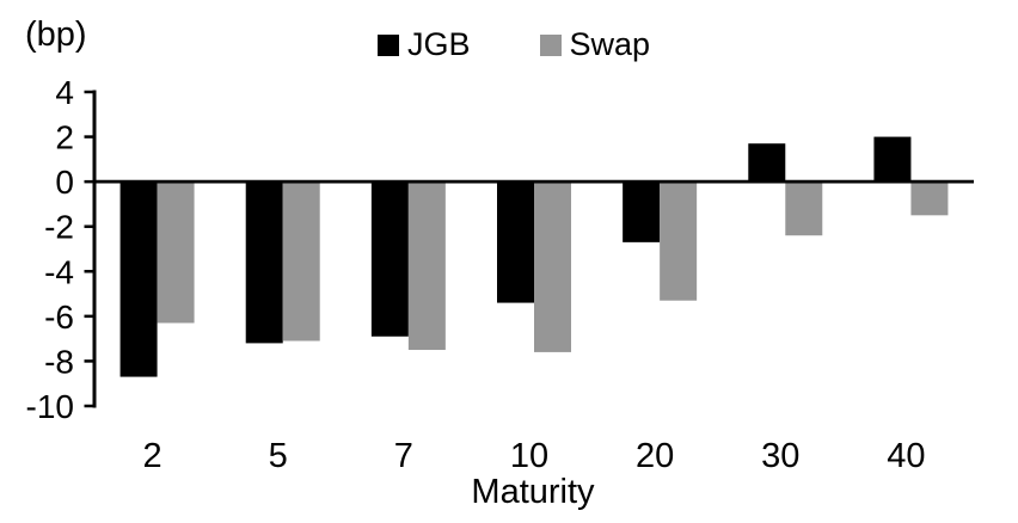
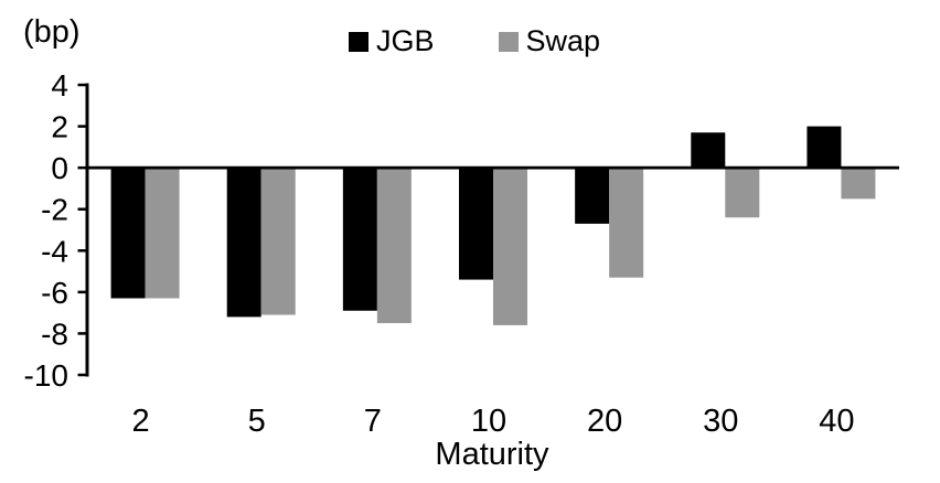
JGB/2: -8.7 -> -6.3
